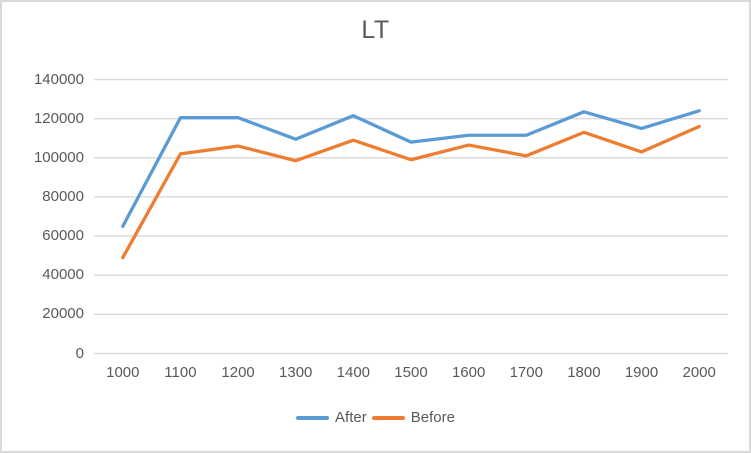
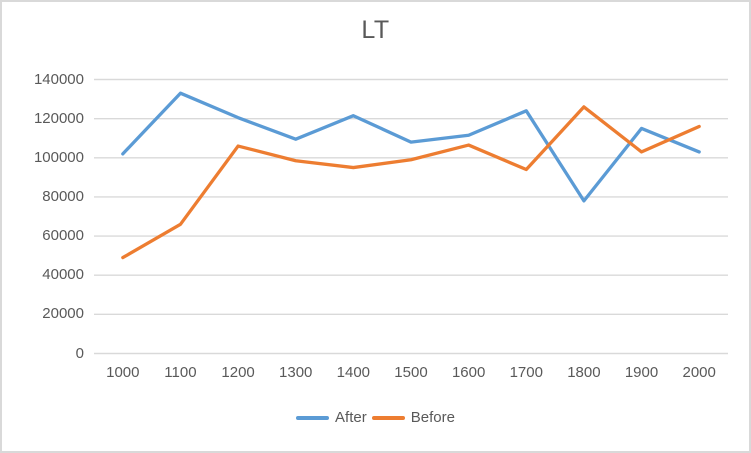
After/1000: 65000 -> 102000
After/1100: 120000 -> 133000
Before/1100: 102000 -> 66000
Before/1400: 109000 -> 95000
After/1700: 112000 -> 124000
Before/1700: 101000 -> 94000
After/1800: 124000 -> 78000
Before/1800: 113000 -> 126000
After/2000: 124000 -> 103000
